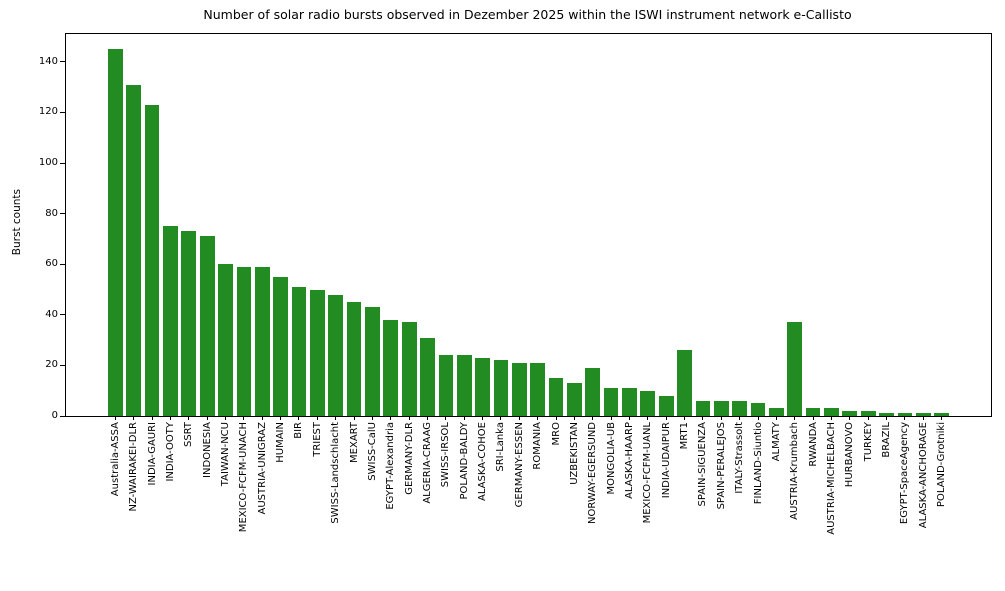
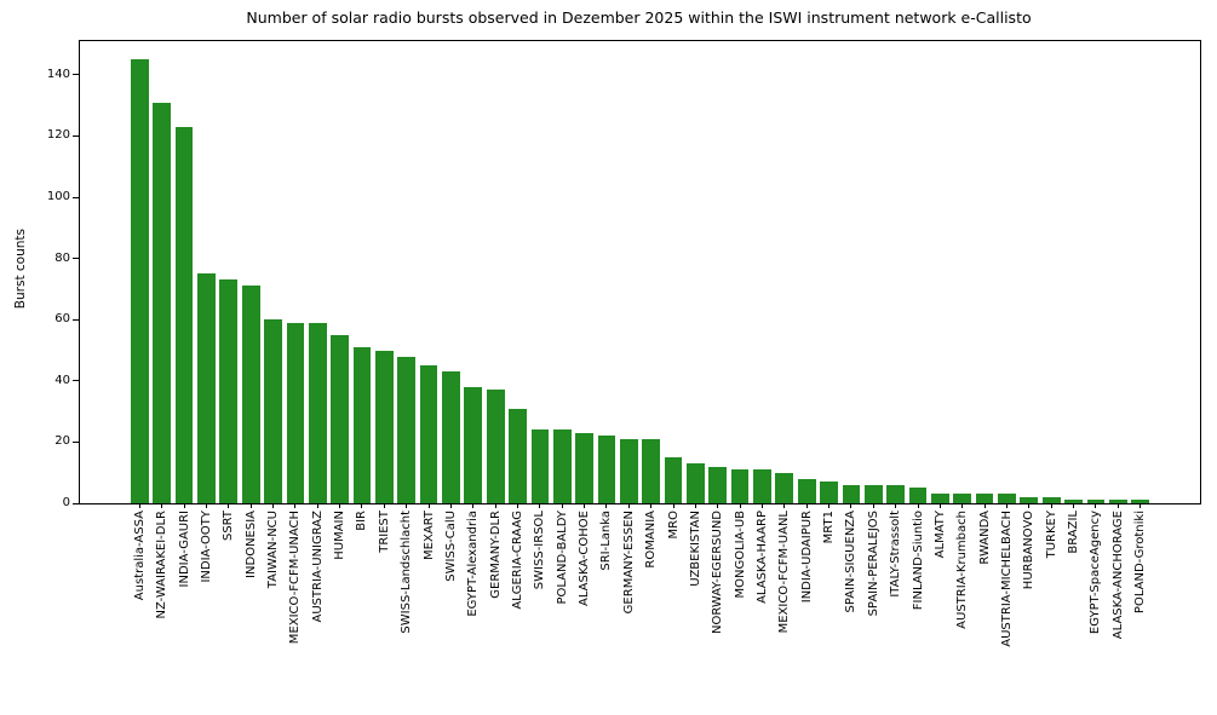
NORWAY-EGERSUND: 19 -> 12
MRT1: 26 -> 7
AUSTRIA-Krumbach: 37 -> 3
